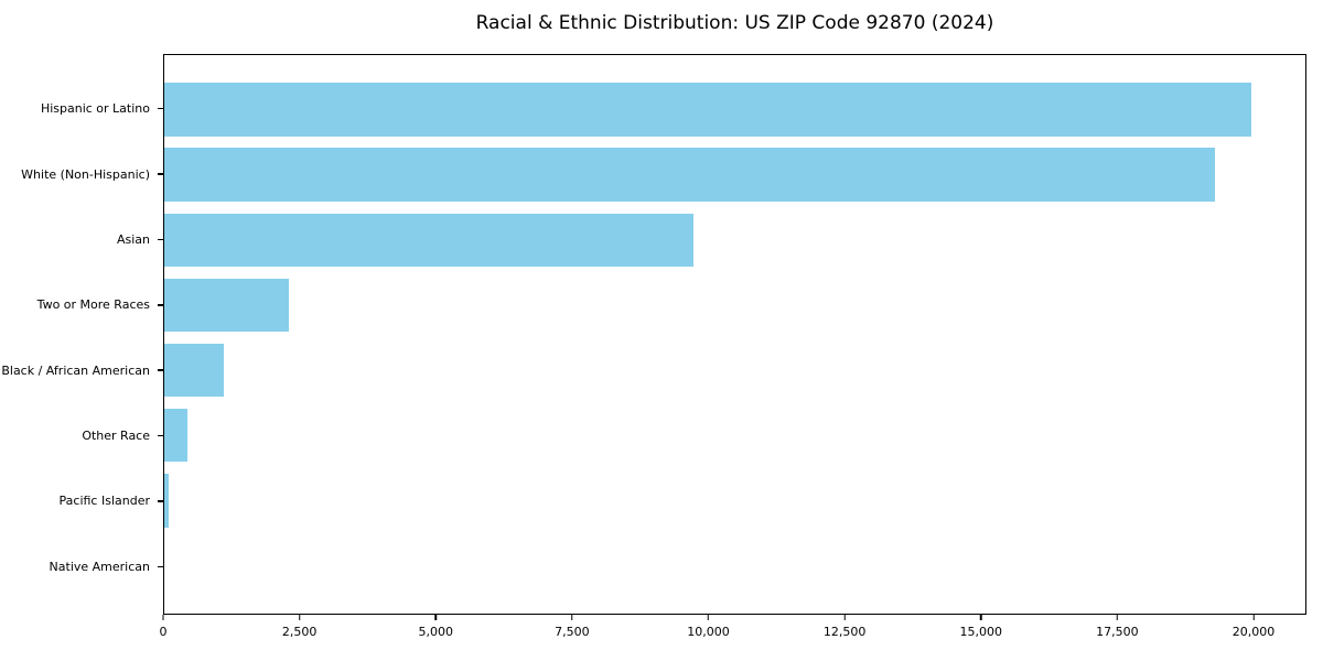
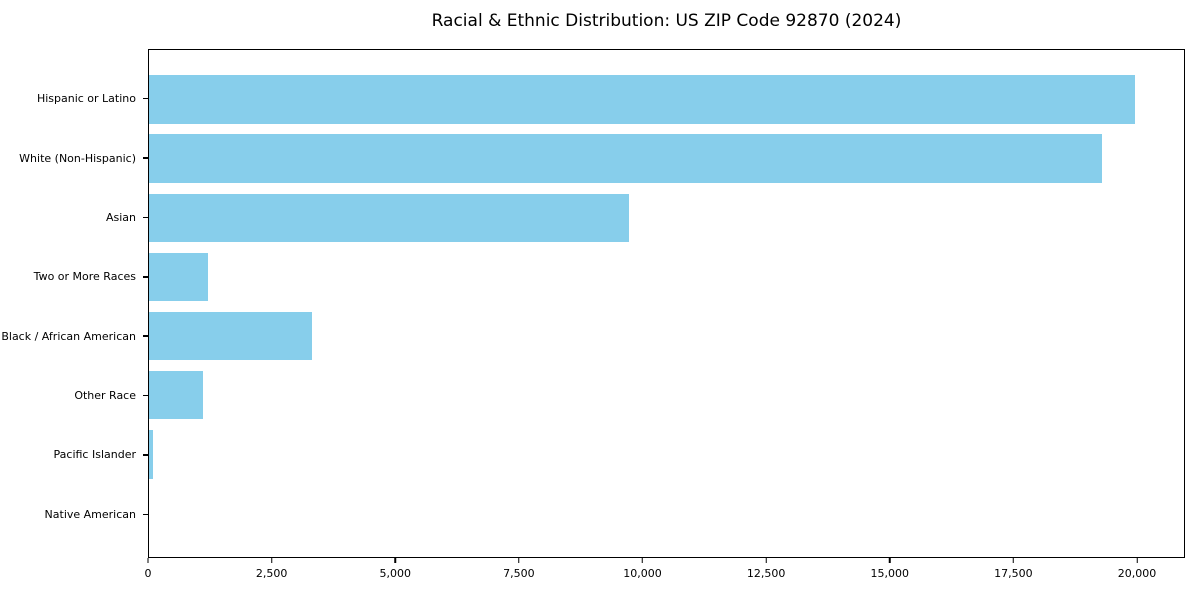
Two or More Races: 2300 -> 1200
Black / African American: 1100 -> 3300
Other Race: 400 -> 1100
